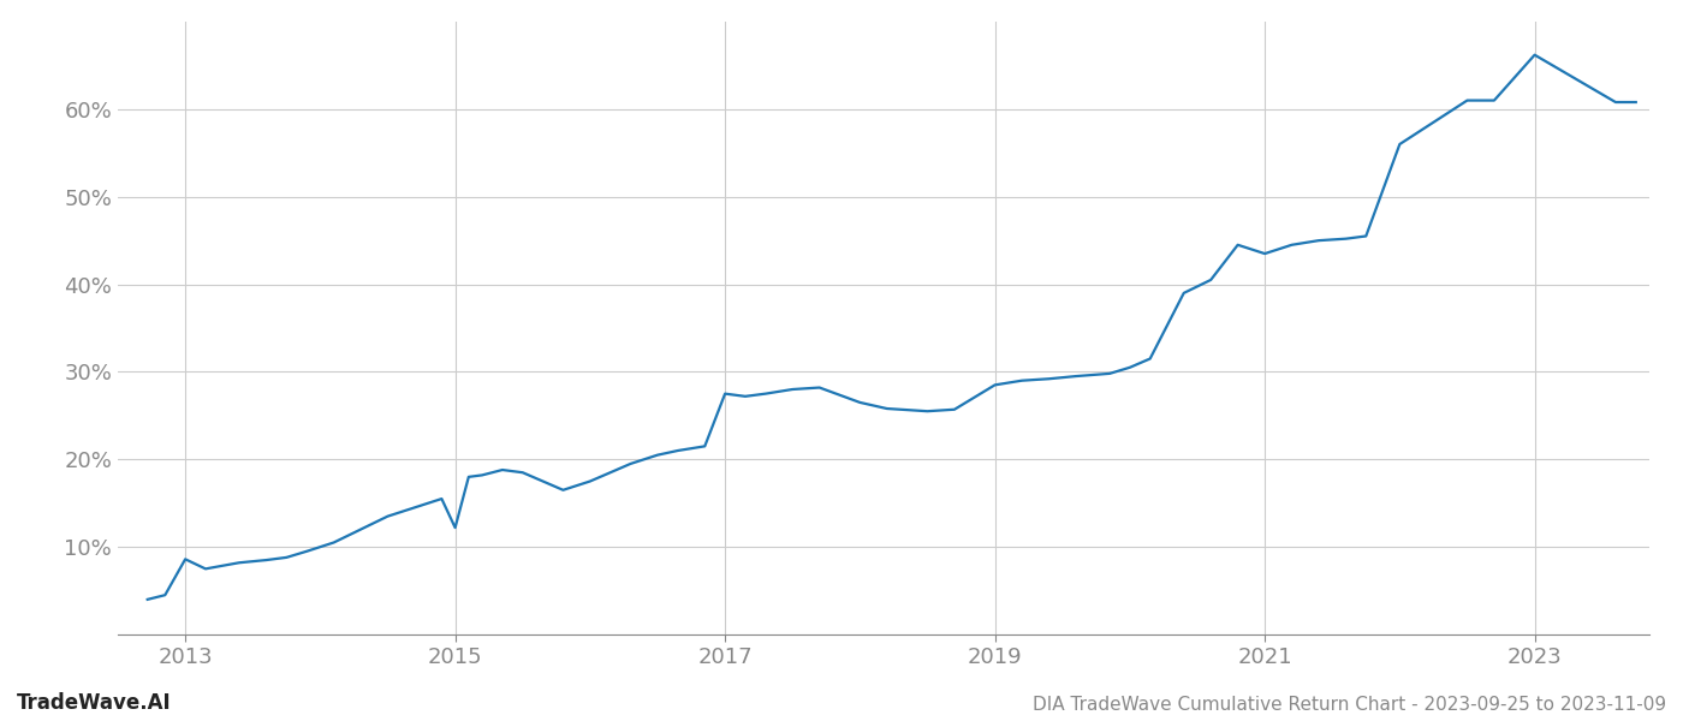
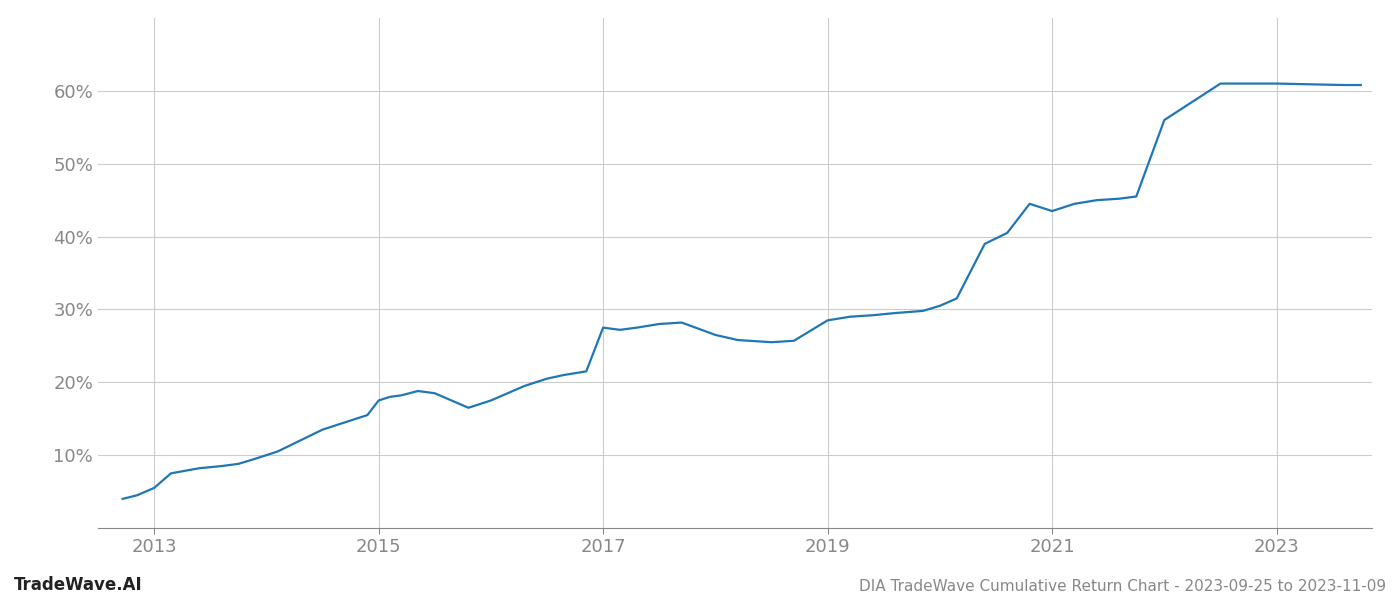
2013: 8.6% -> 5.5%
2015: 12.2% -> 17.5%
2023: 66.2% -> 61.0%
